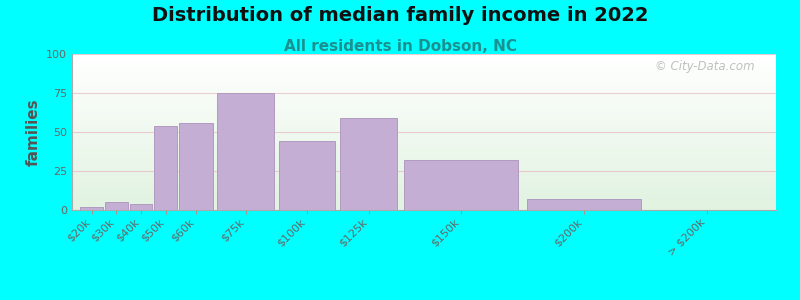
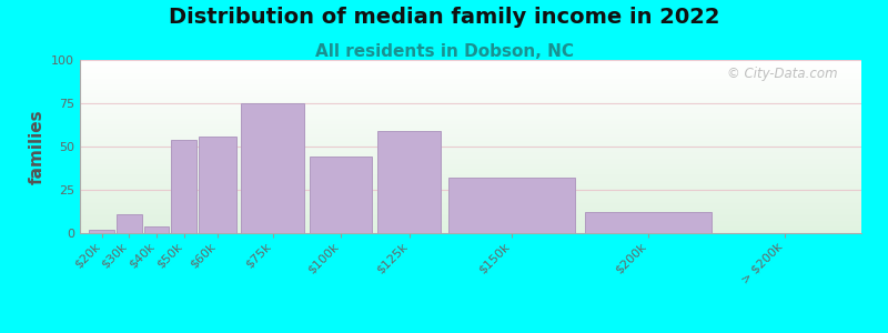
$30k: 5 -> 11
$200k: 7 -> 12
